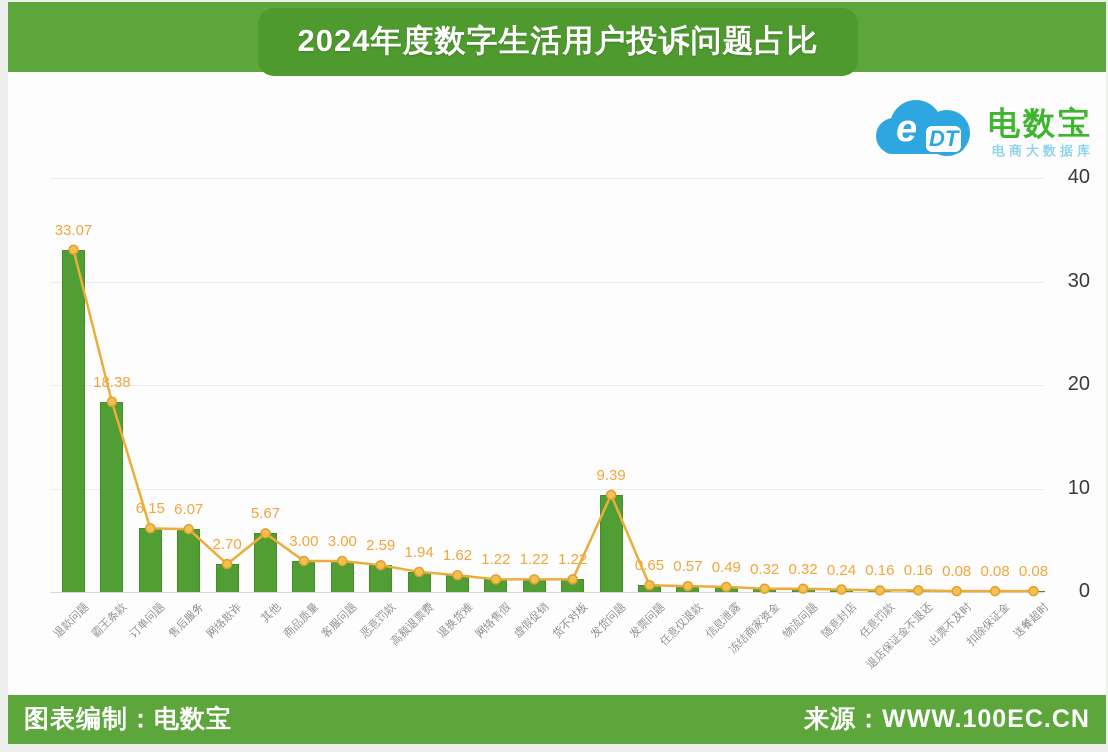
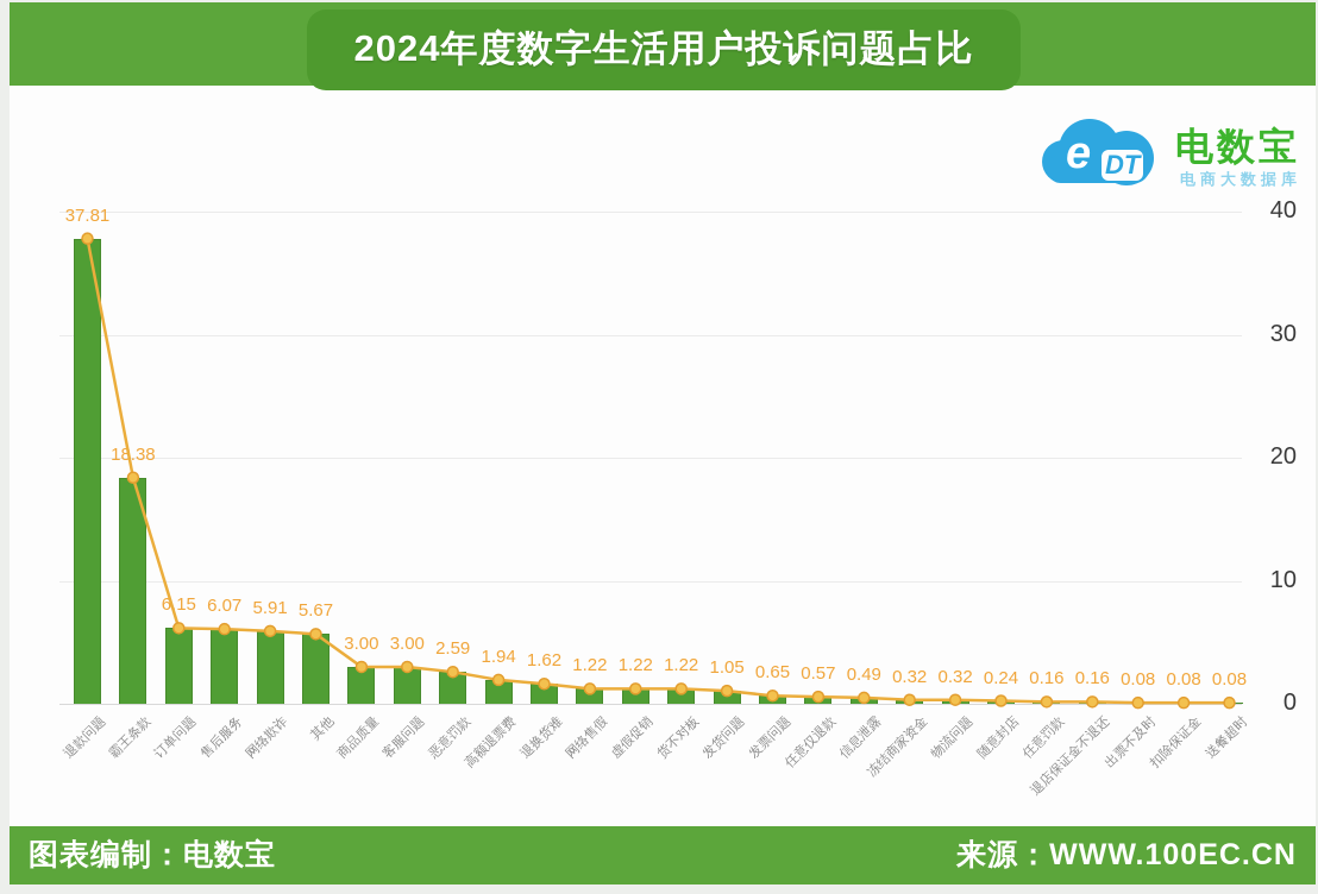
退款问题: 33.07 -> 37.81
网络欺诈: 2.70 -> 5.91
发货问题: 9.39 -> 1.05
